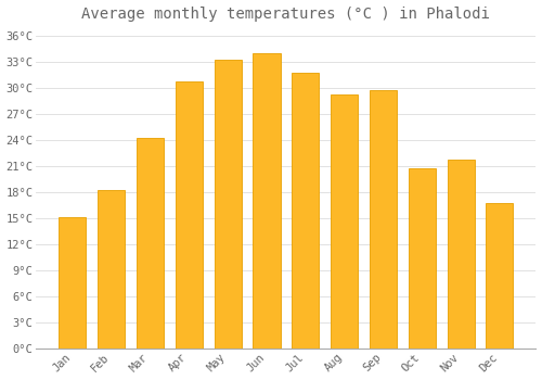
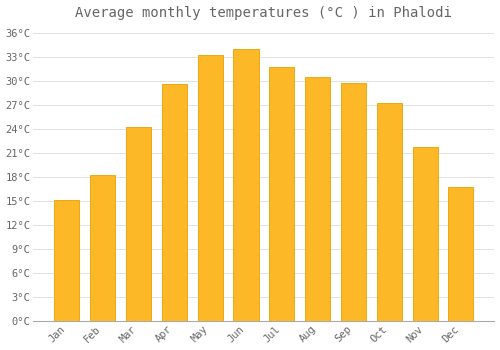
Apr: 30.8°C -> 29.6°C
Aug: 29.2°C -> 30.5°C
Oct: 20.8°C -> 27.2°C
